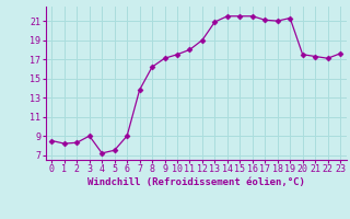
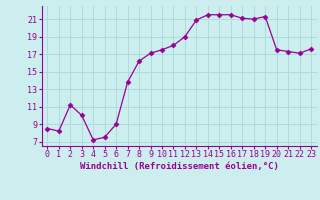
2: 8.3 -> 11.2
3: 9.0 -> 10.0
